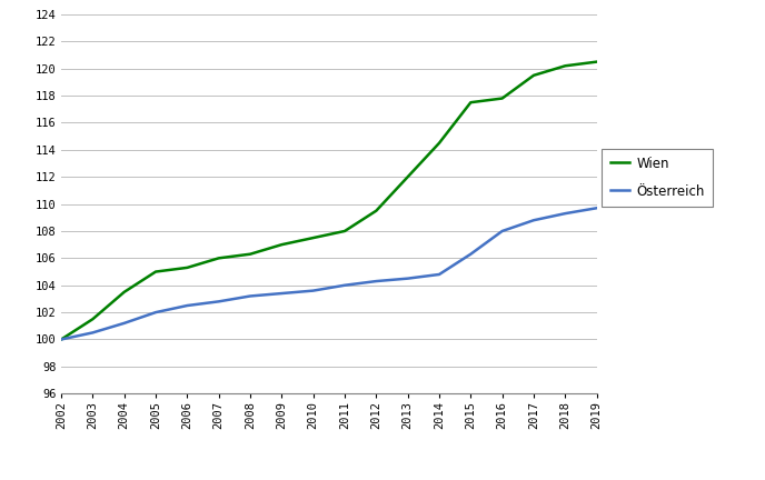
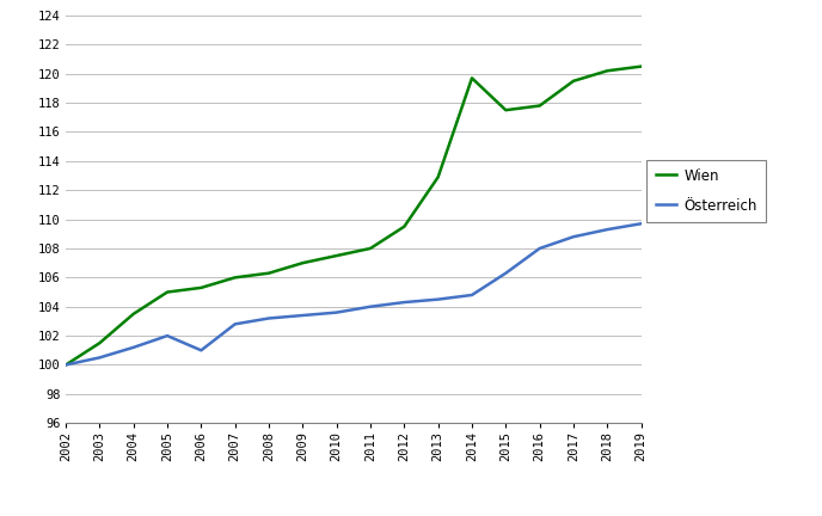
Österreich/2006: 102.5 -> 101.0
Wien/2013: 112.0 -> 112.9
Wien/2014: 114.5 -> 119.7
